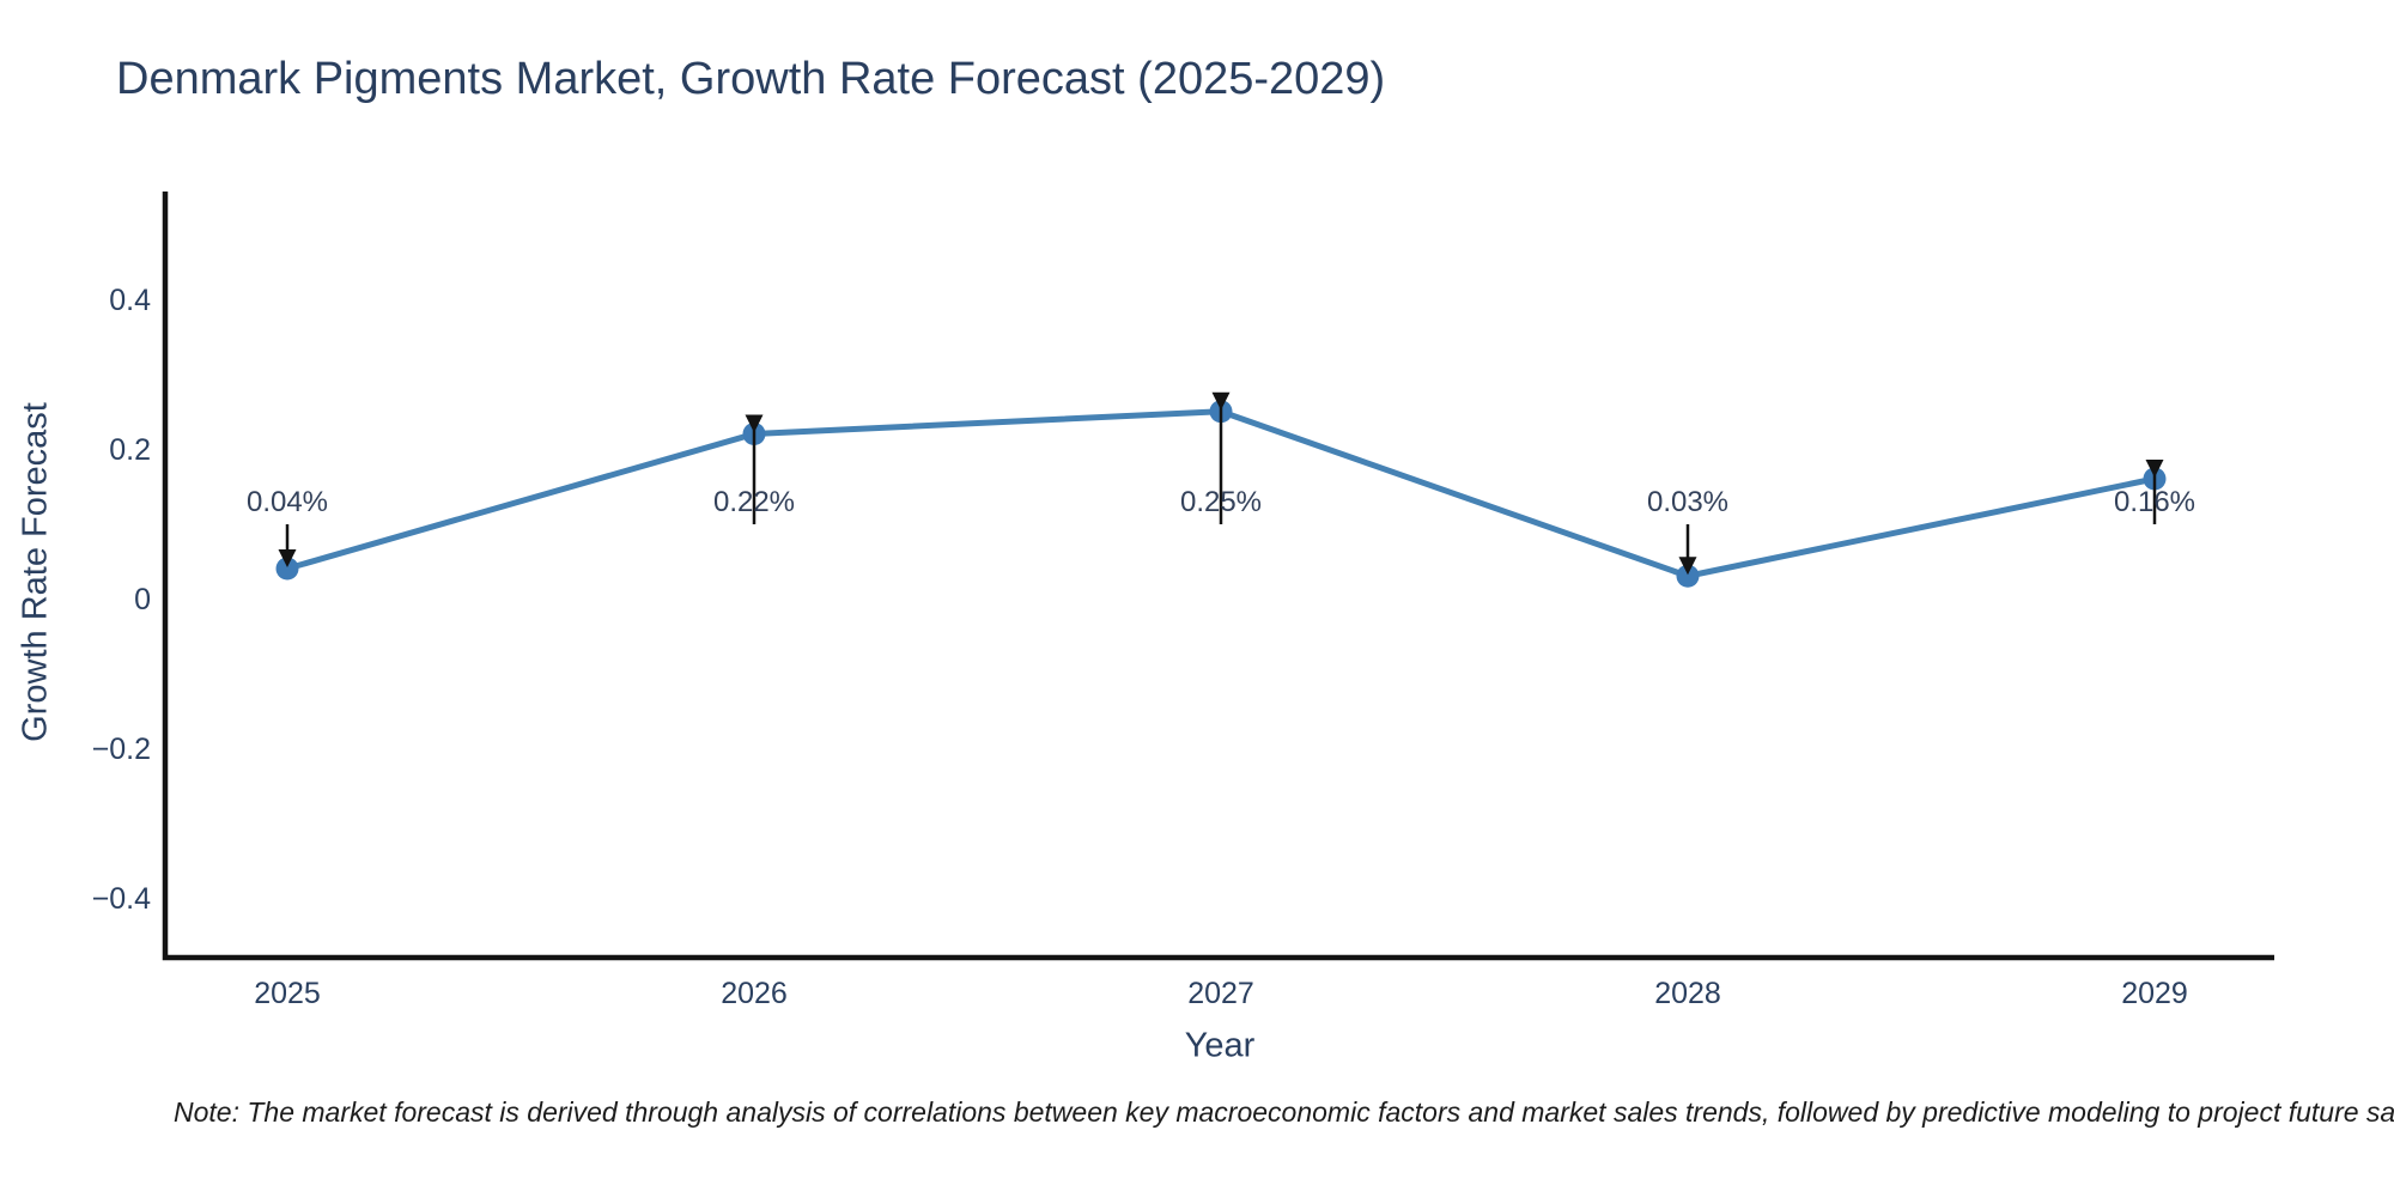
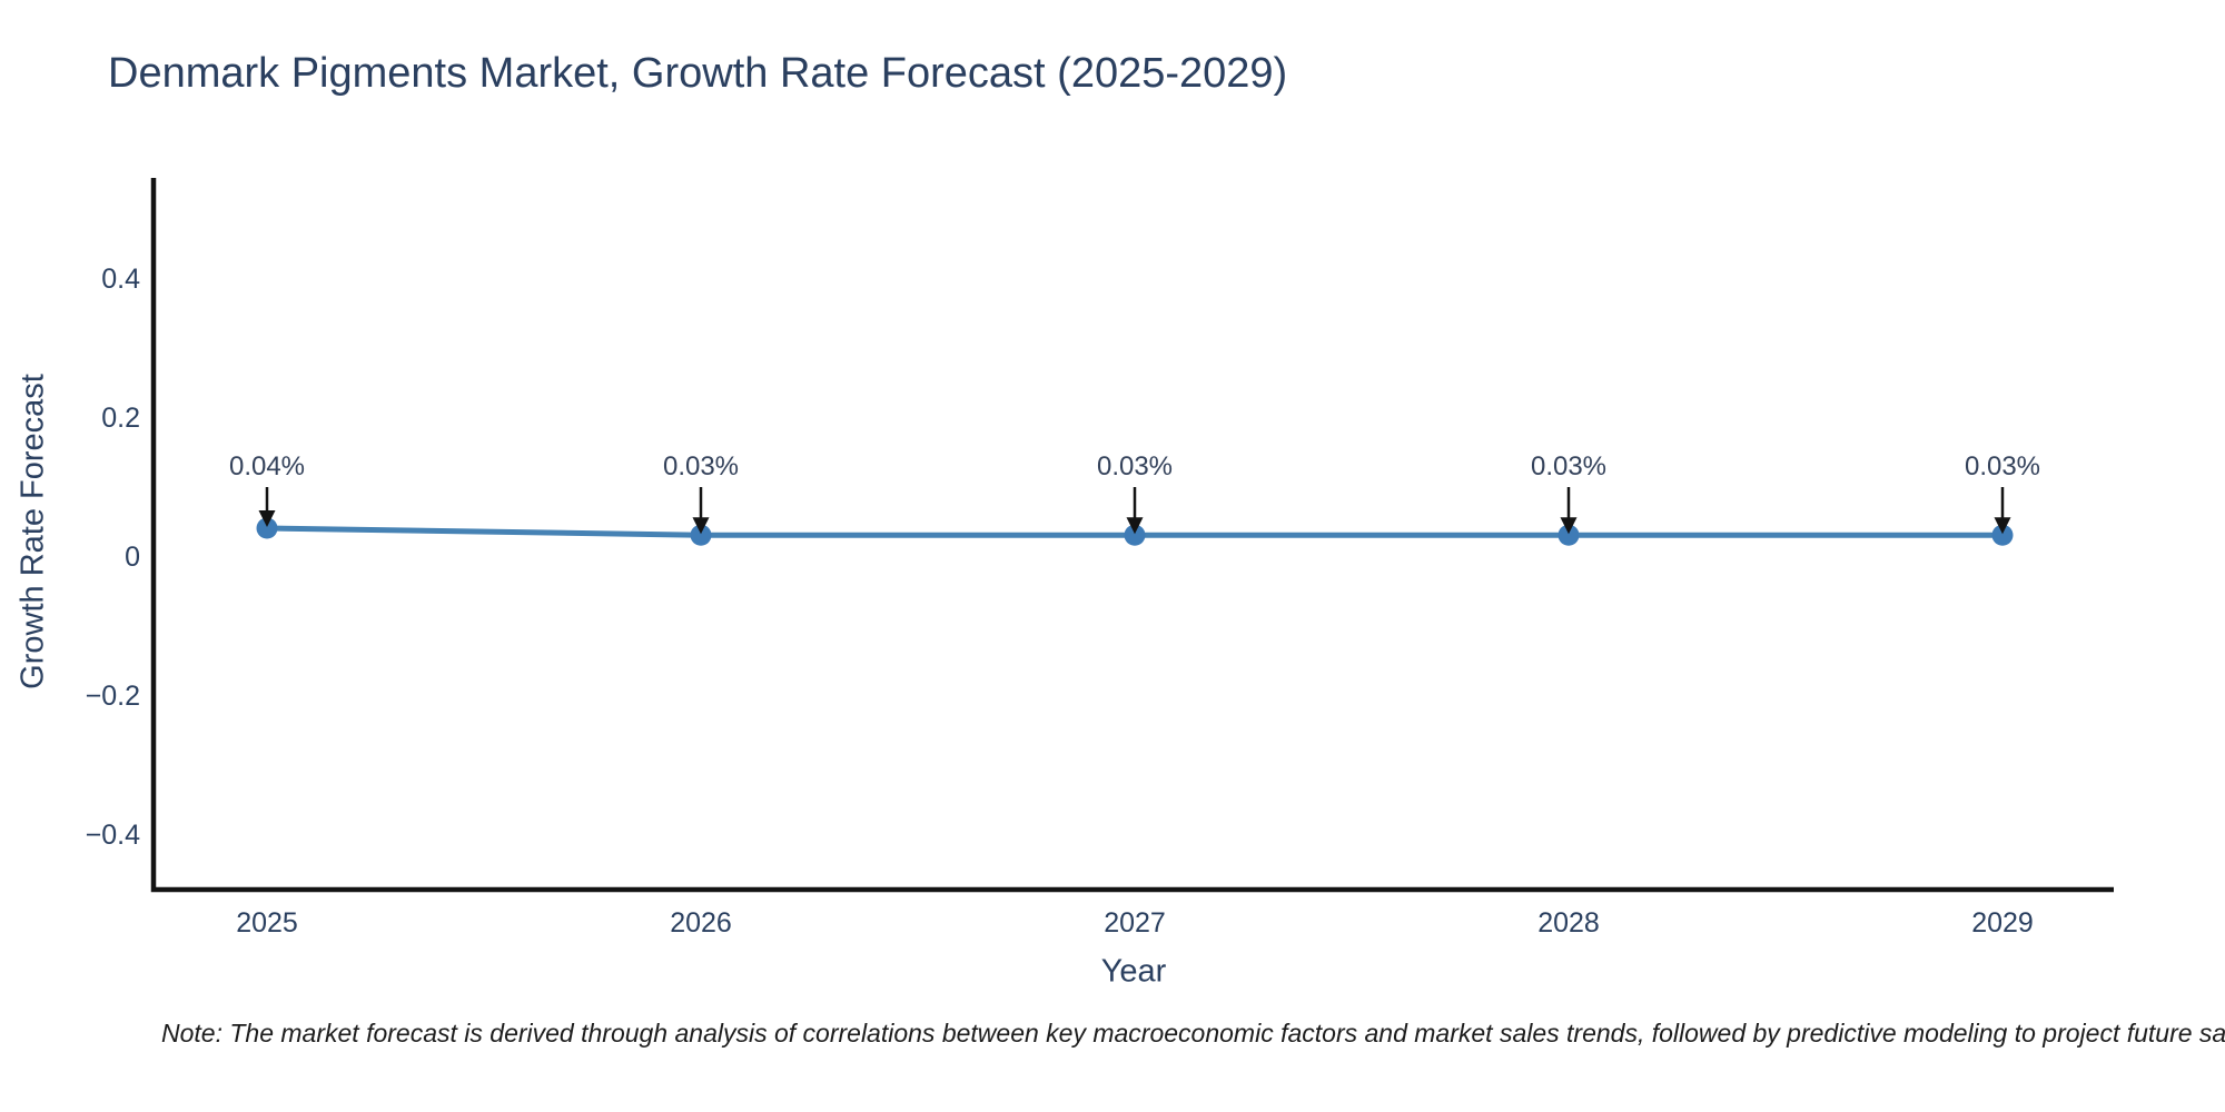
2026: 0.22% -> 0.03%
2027: 0.25% -> 0.03%
2029: 0.16% -> 0.03%
